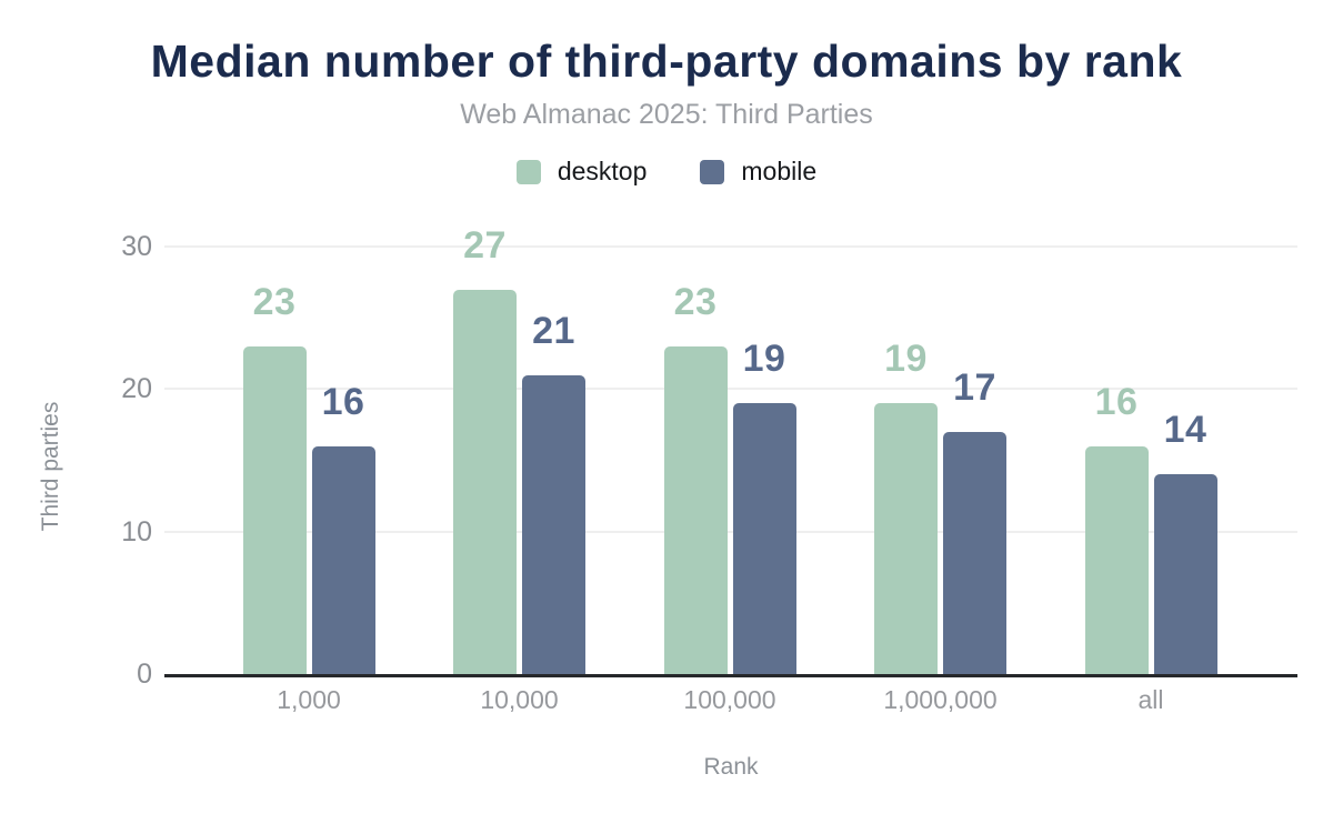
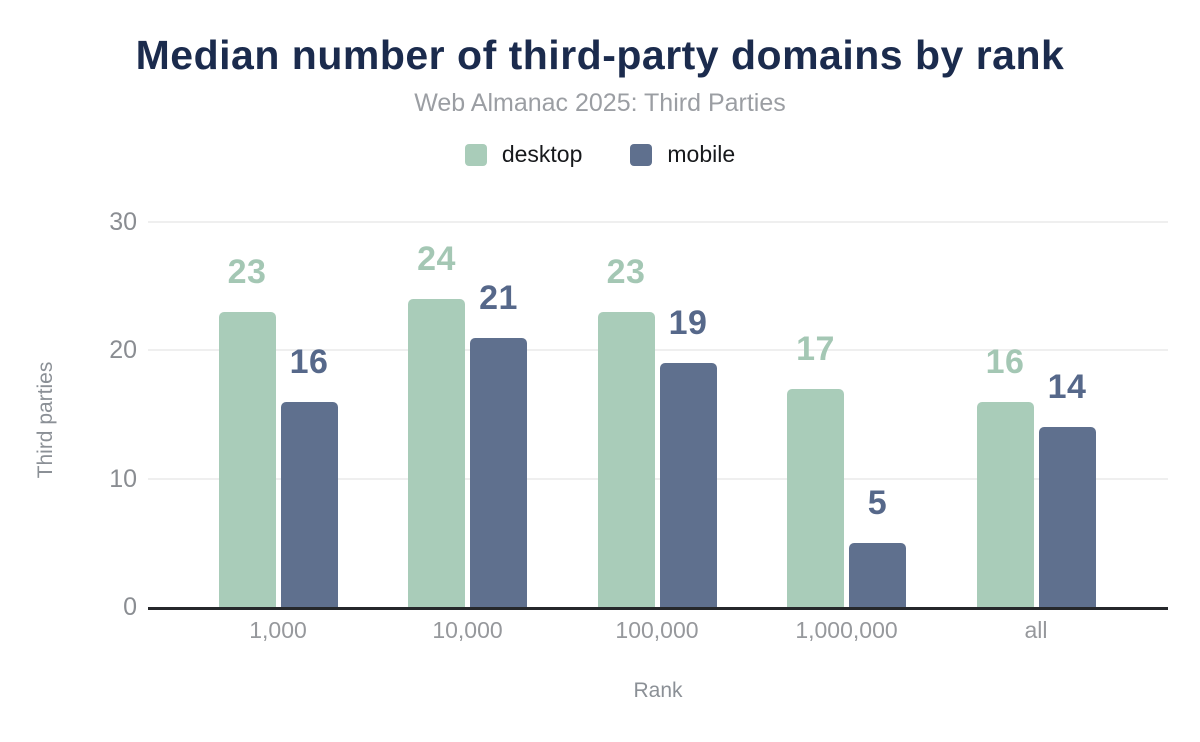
desktop/10,000: 27 -> 24
desktop/1,000,000: 19 -> 17
mobile/1,000,000: 17 -> 5
